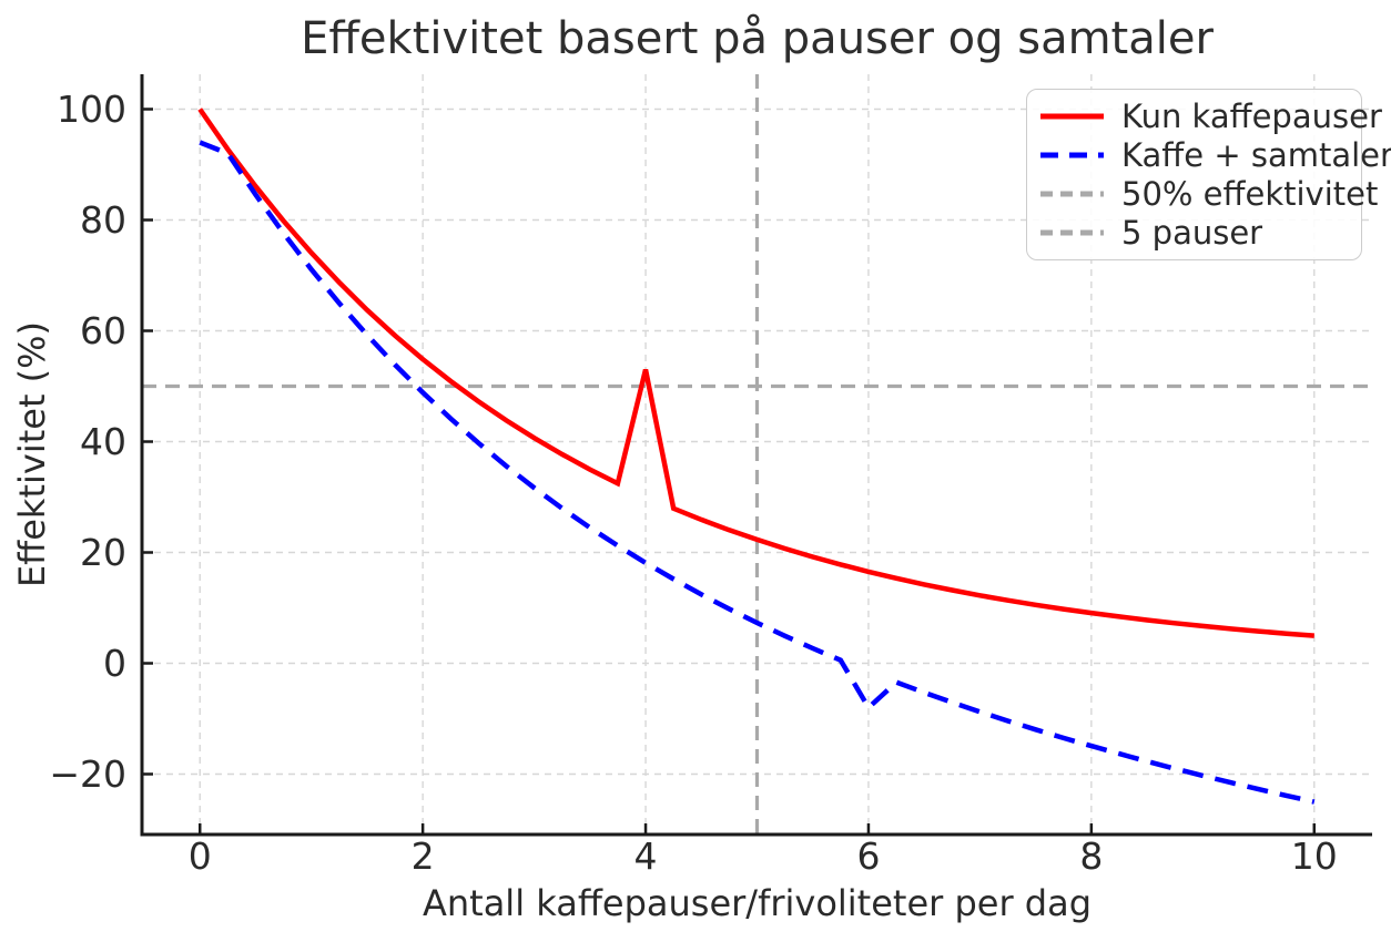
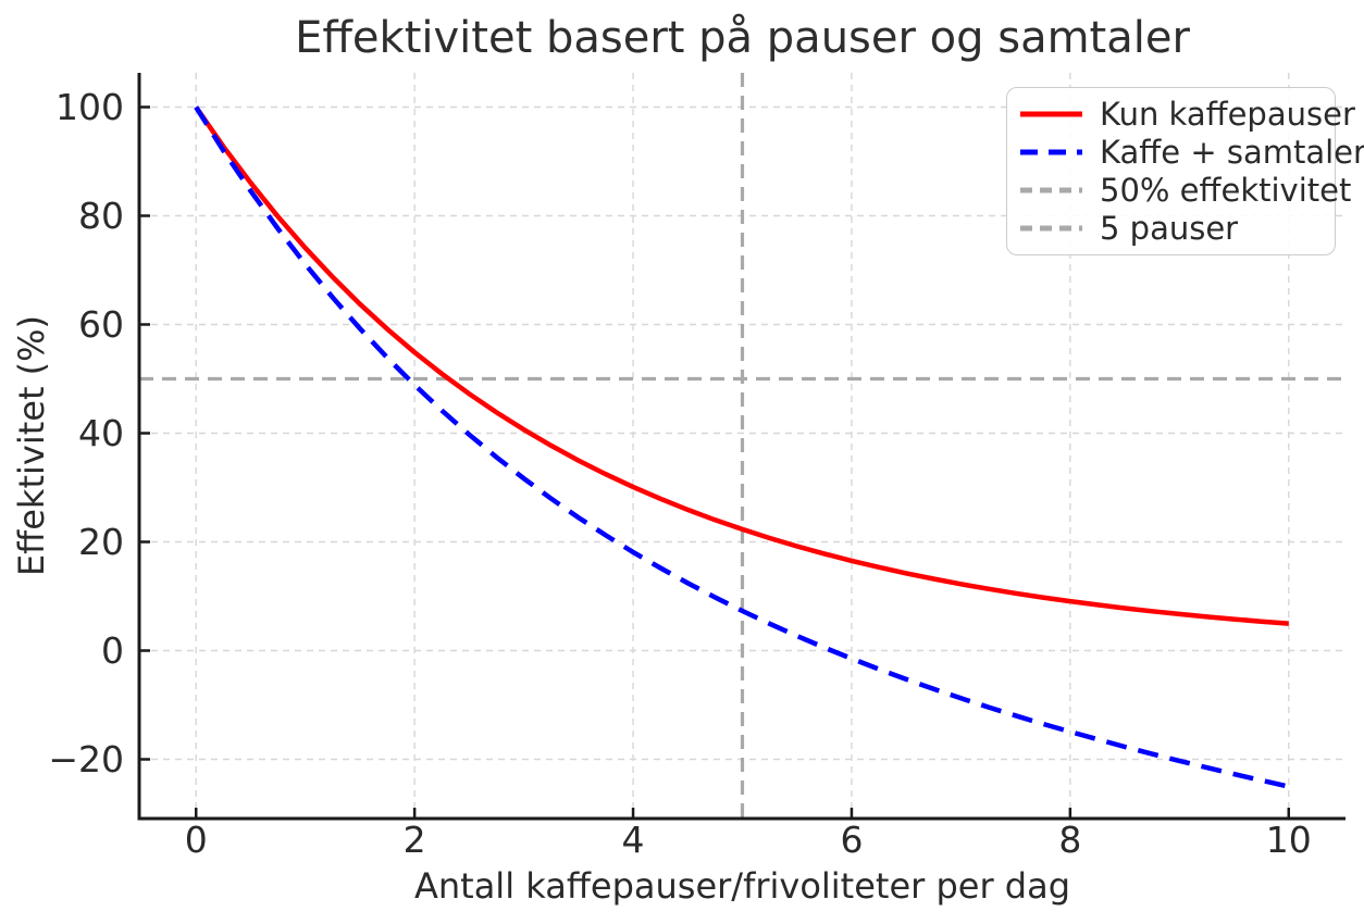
Kaffe + samtaler/0: 94 -> 100
Kun kaffepauser/4: 53 -> 30
Kaffe + samtaler/6: -8 -> -1
